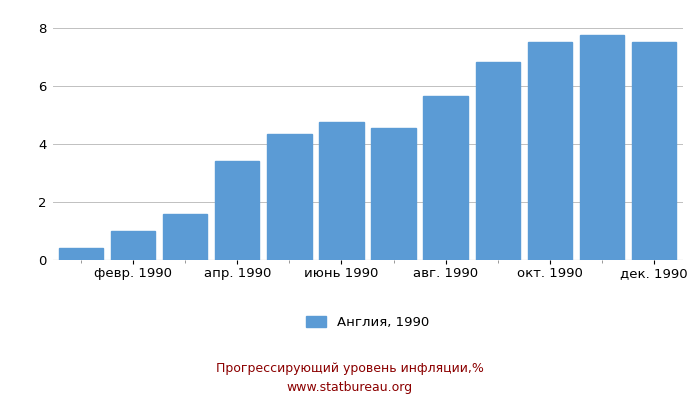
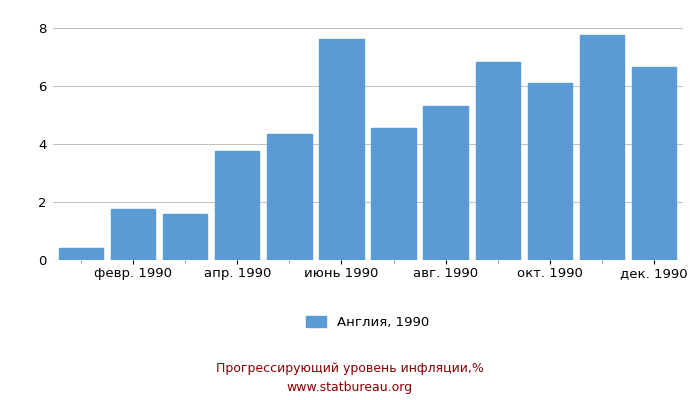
февр. 1990: 1.00 -> 1.75
апр. 1990: 3.40 -> 3.75
июнь 1990: 4.75 -> 7.60
авг. 1990: 5.65 -> 5.30
окт. 1990: 7.50 -> 6.10
дек. 1990: 7.50 -> 6.65
